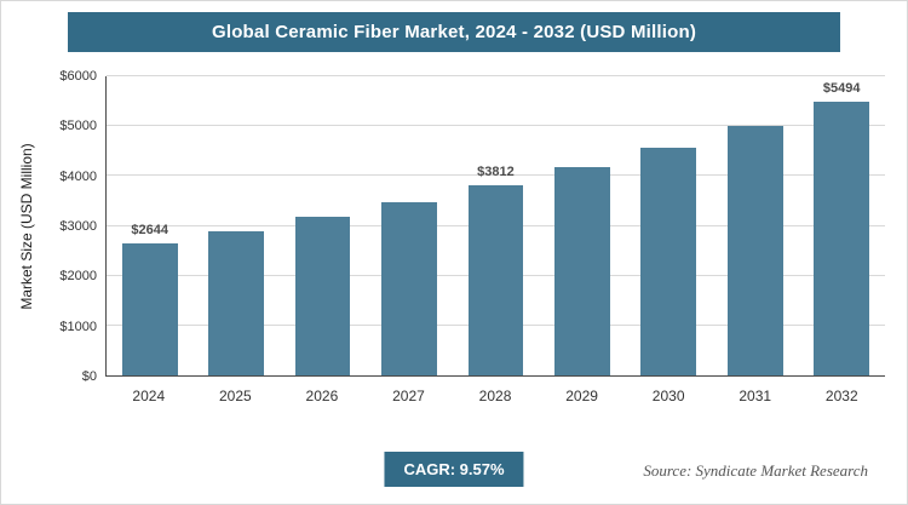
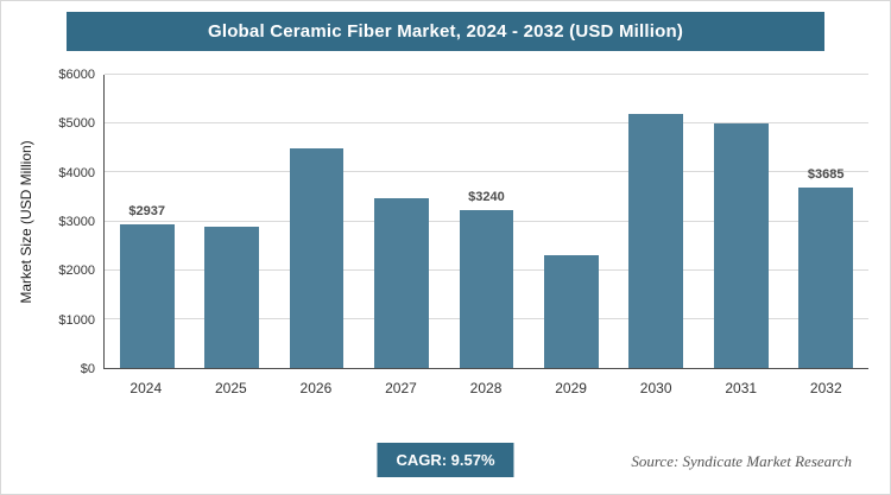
2024: $2644 -> $2937
2026: $3200 -> $4500
2028: $3812 -> $3240
2029: $4200 -> $2300
2030: $4600 -> $5200
2032: $5494 -> $3685
